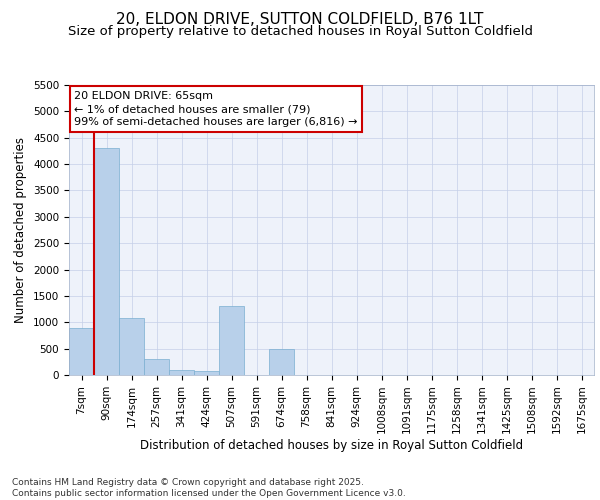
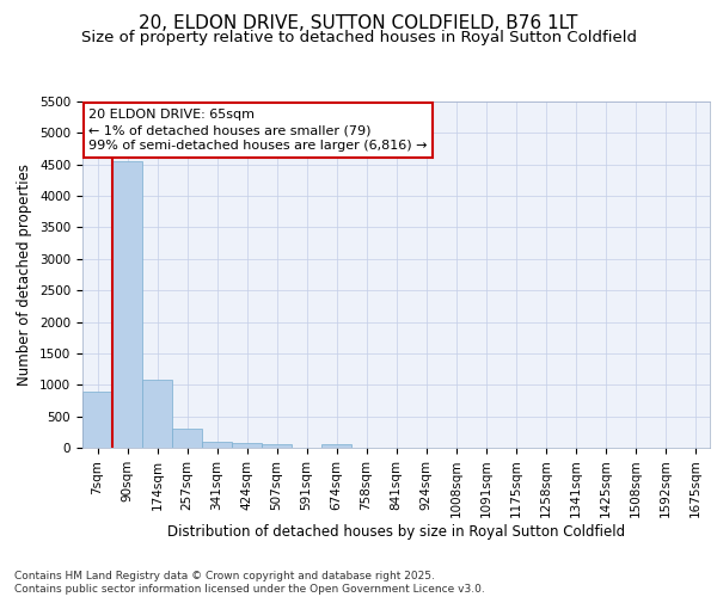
90sqm: 4300 -> 4560
507sqm: 1300 -> 60
674sqm: 500 -> 60
